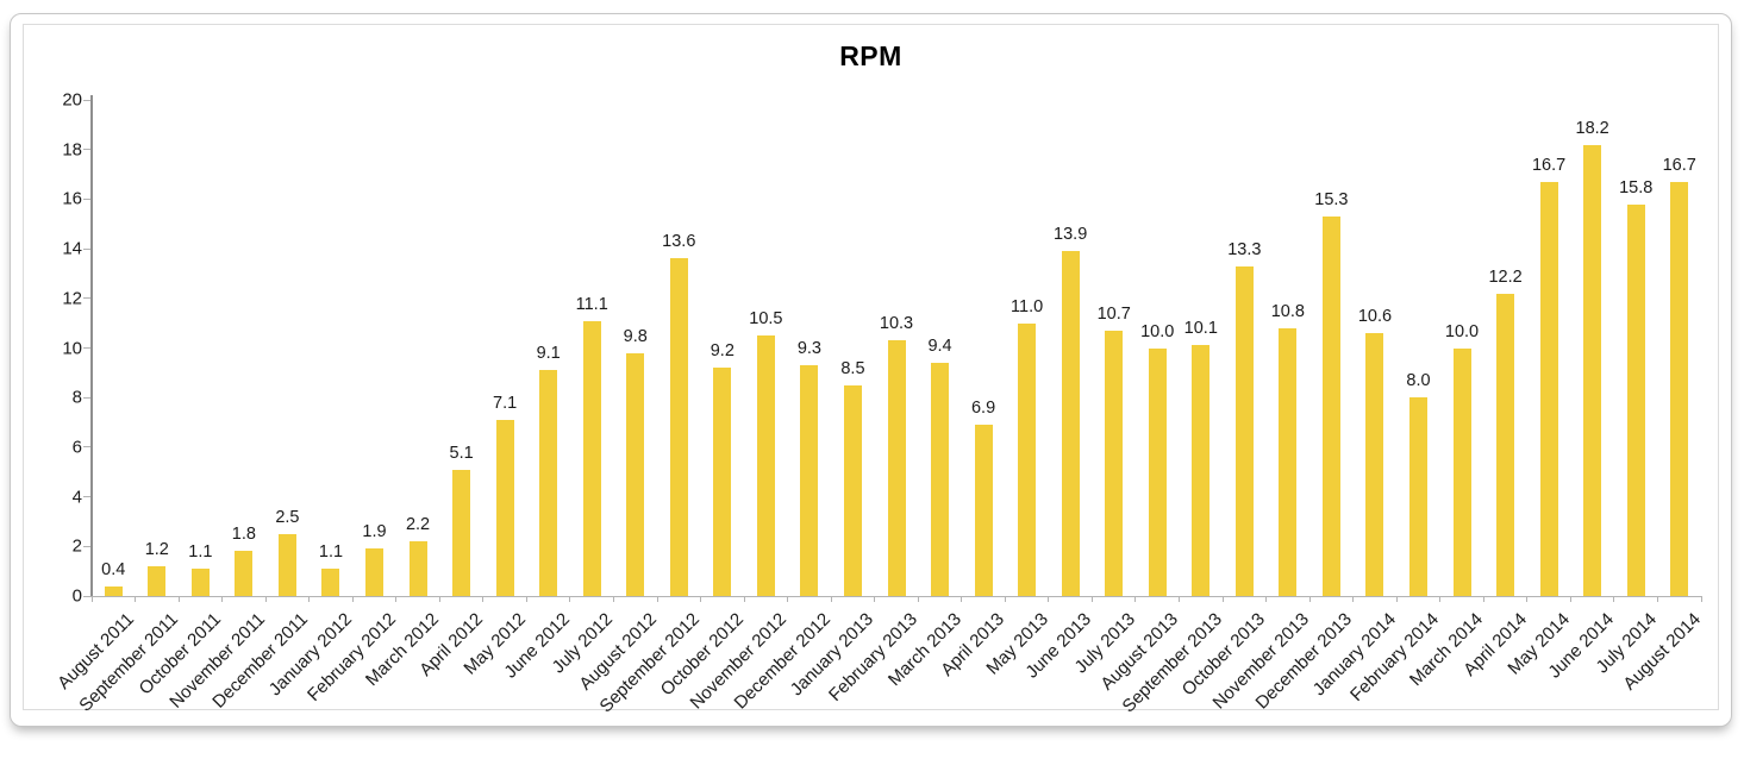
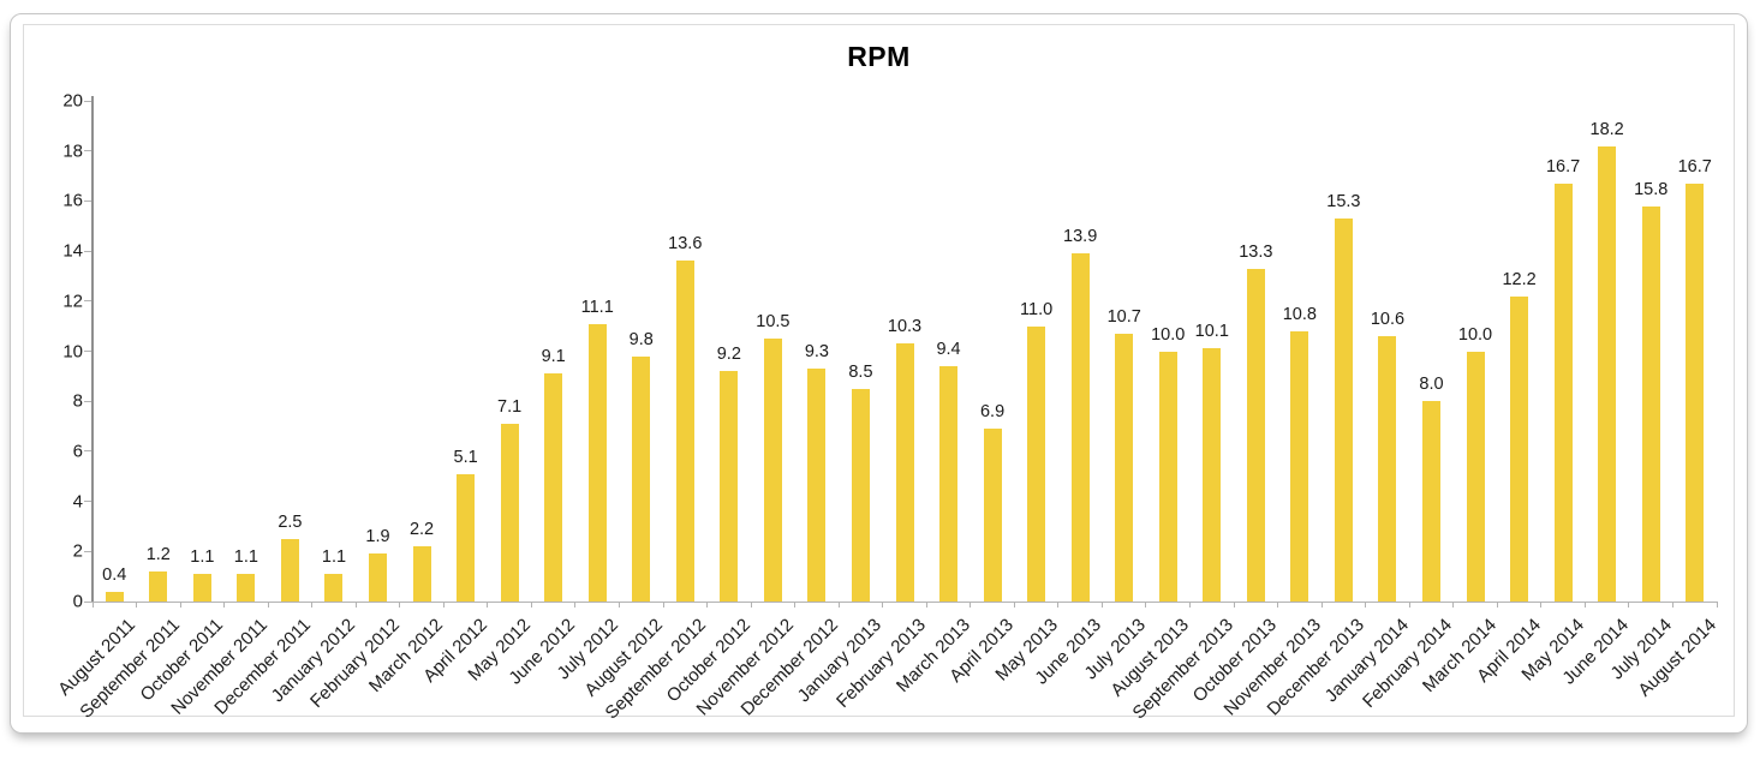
November 2011: 1.8 -> 1.1
